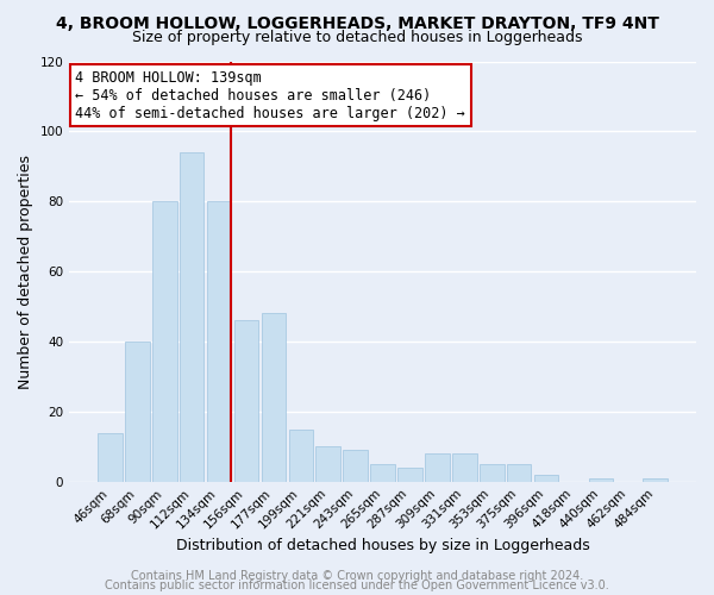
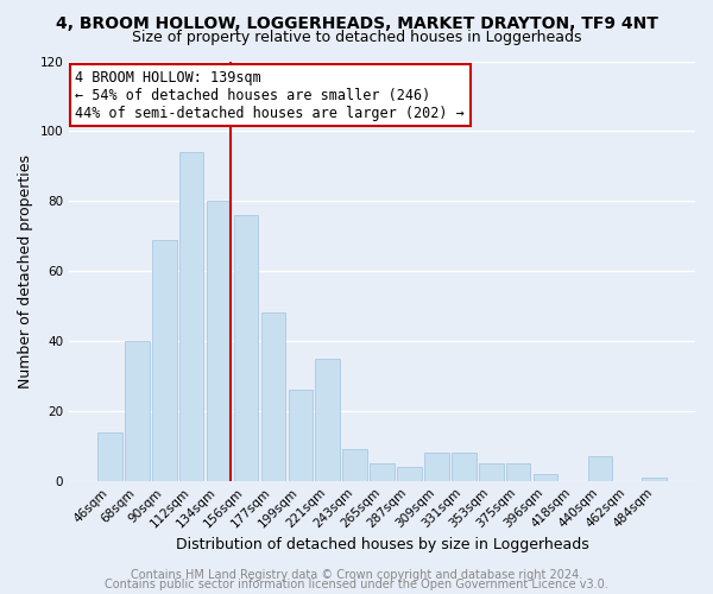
90sqm: 80 -> 69
156sqm: 46 -> 76
199sqm: 15 -> 26
221sqm: 10 -> 35
440sqm: 1 -> 7
